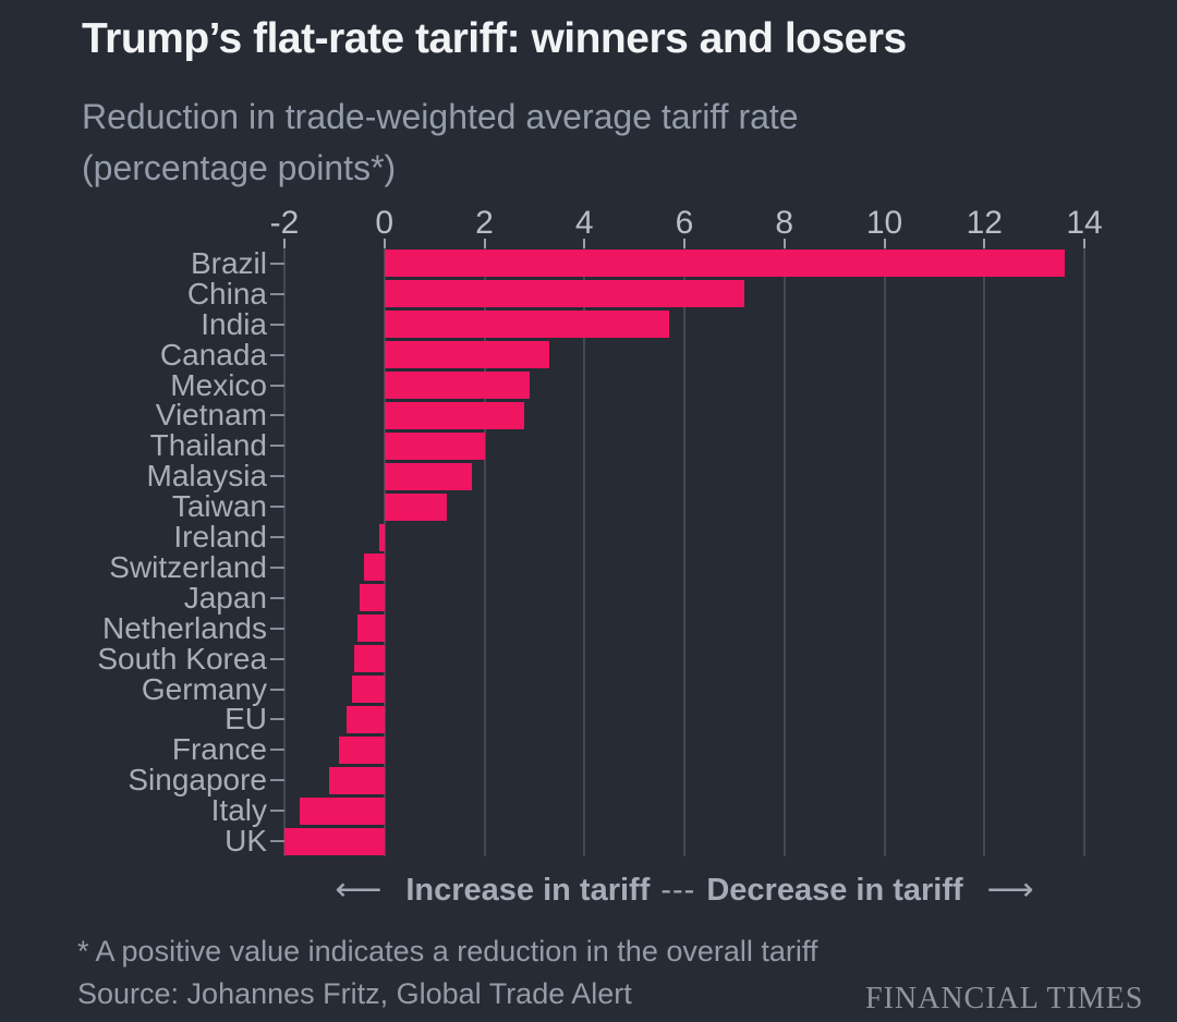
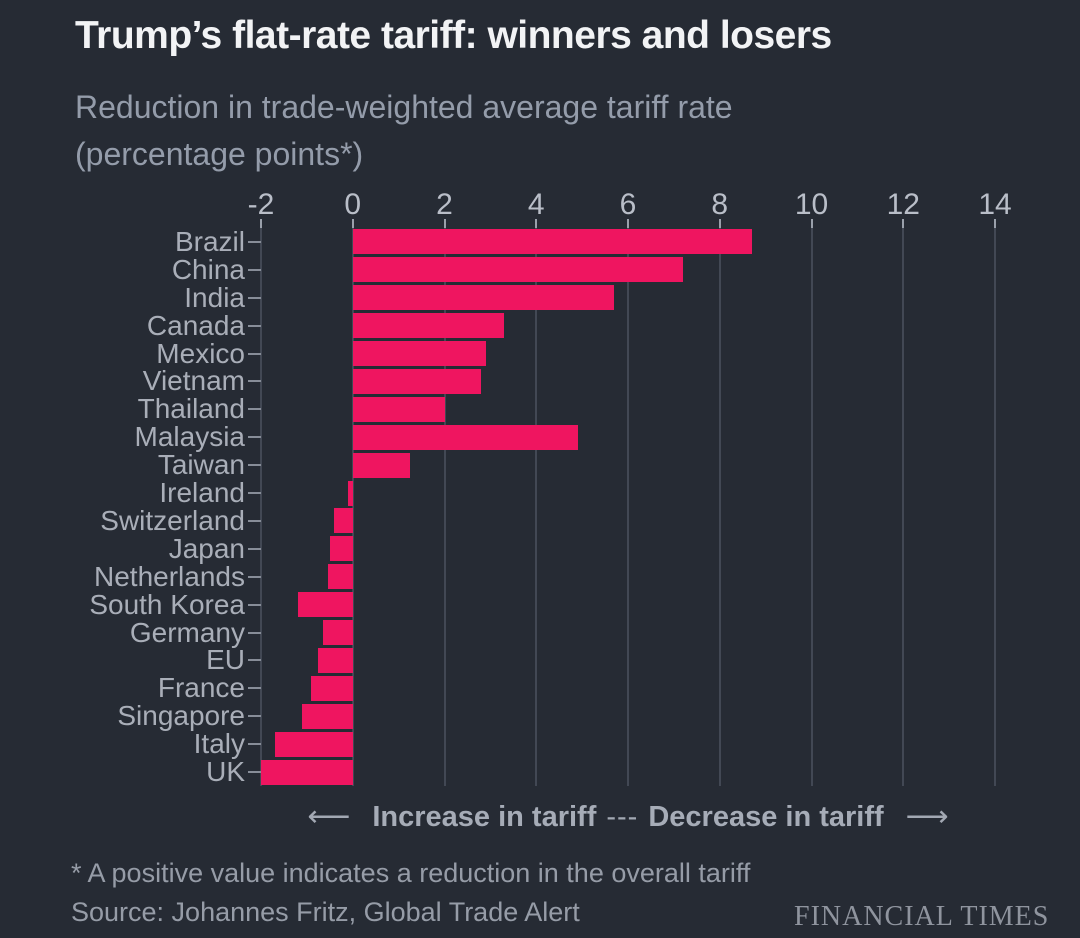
Brazil: 13.6 -> 8.7
Malaysia: 1.8 -> 4.9
South Korea: -0.6 -> -1.2
